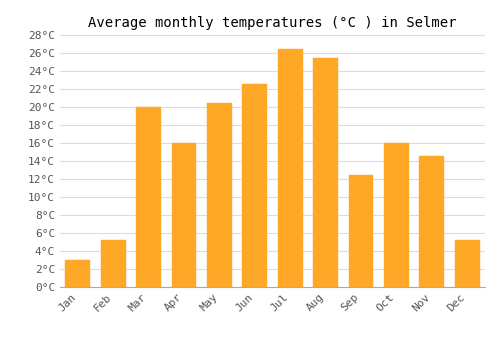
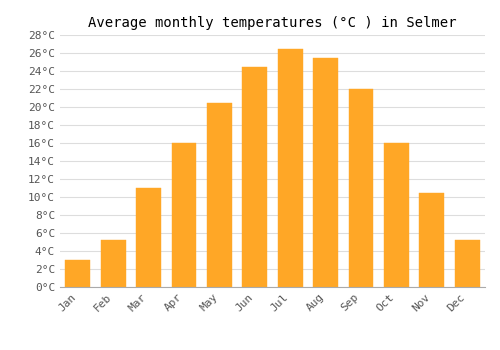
Mar: 20.0°C -> 11.0°C
Jun: 22.6°C -> 24.5°C
Sep: 12.4°C -> 22.0°C
Nov: 14.6°C -> 10.5°C
